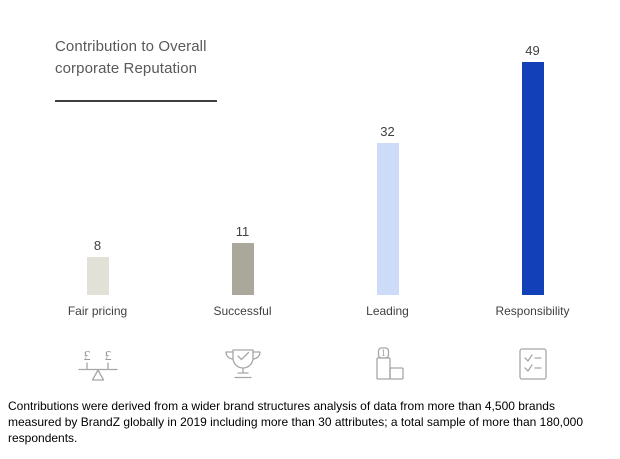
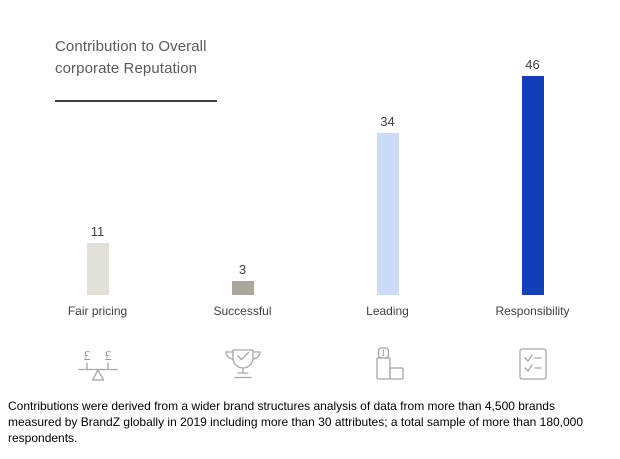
Fair pricing: 8 -> 11
Successful: 11 -> 3
Leading: 32 -> 34
Responsibility: 49 -> 46
